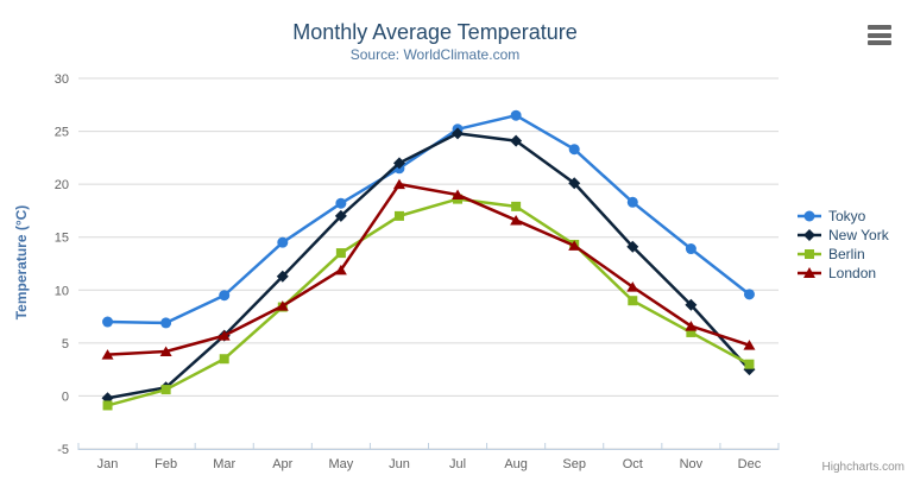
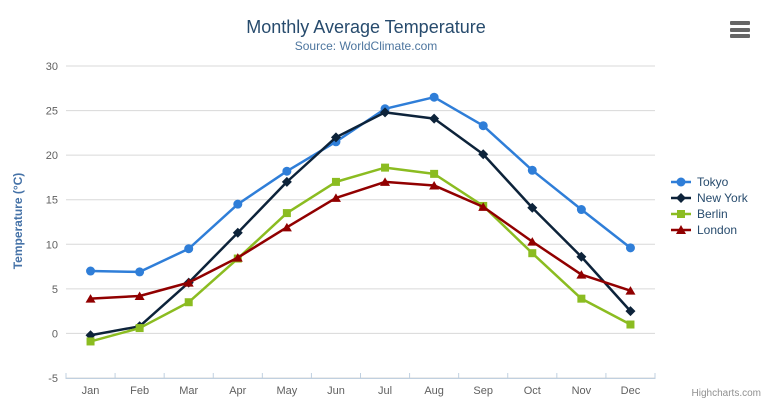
London/Jun: 20 -> 15
London/Jul: 19 -> 17
Berlin/Nov: 6 -> 4
Berlin/Dec: 3 -> 1
